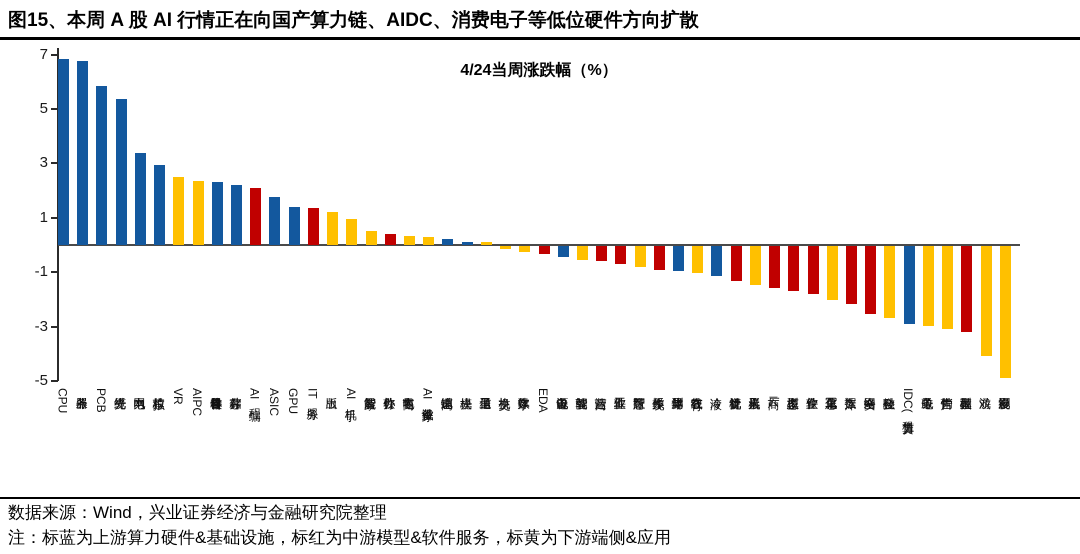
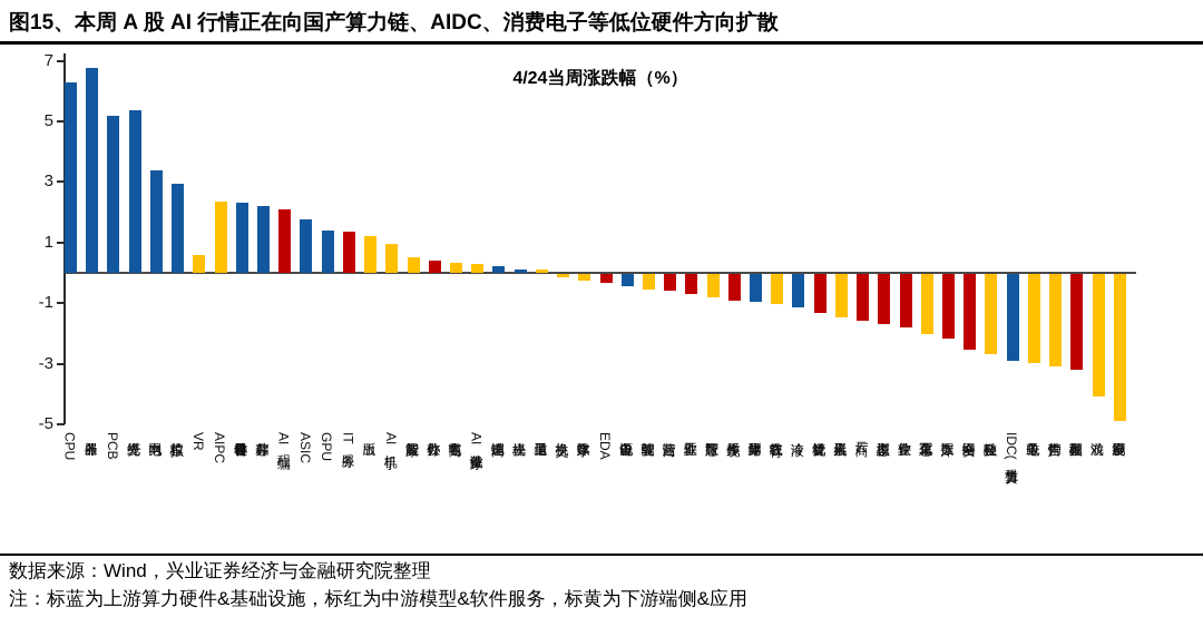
CPU: 6.8 -> 6.3
PCB: 5.8 -> 5.2
VR: 2.5 -> 0.6
